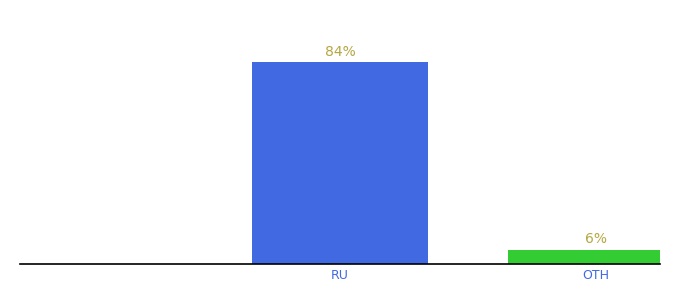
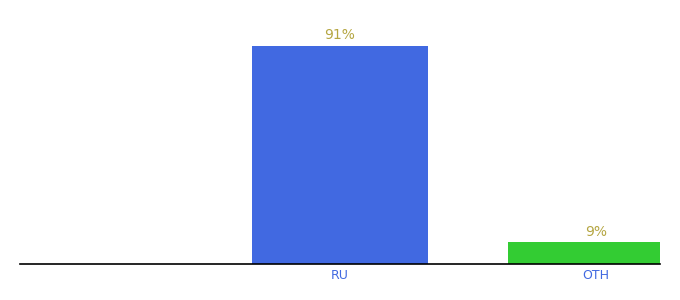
RU: 84% -> 91%
OTH: 6% -> 9%
